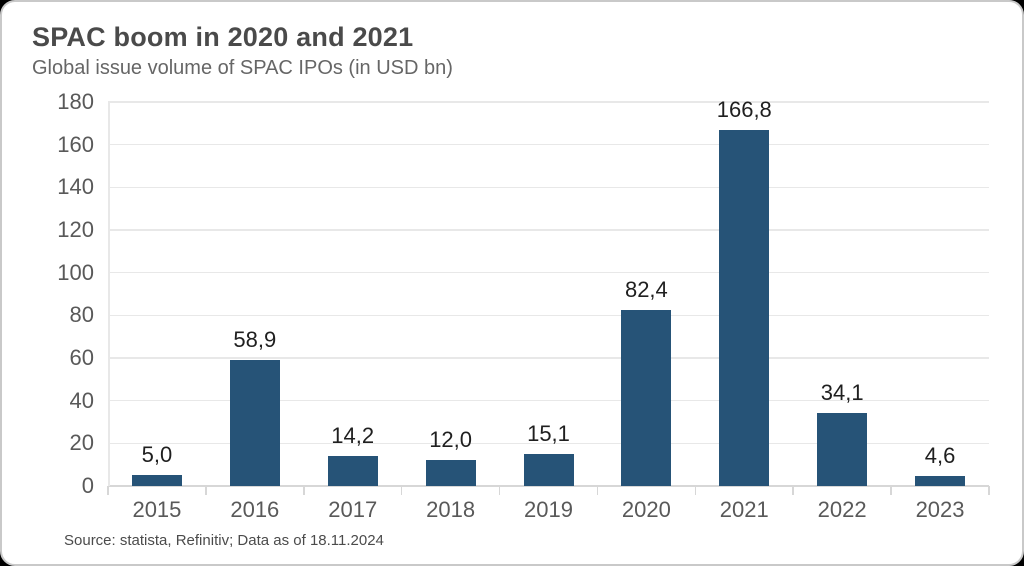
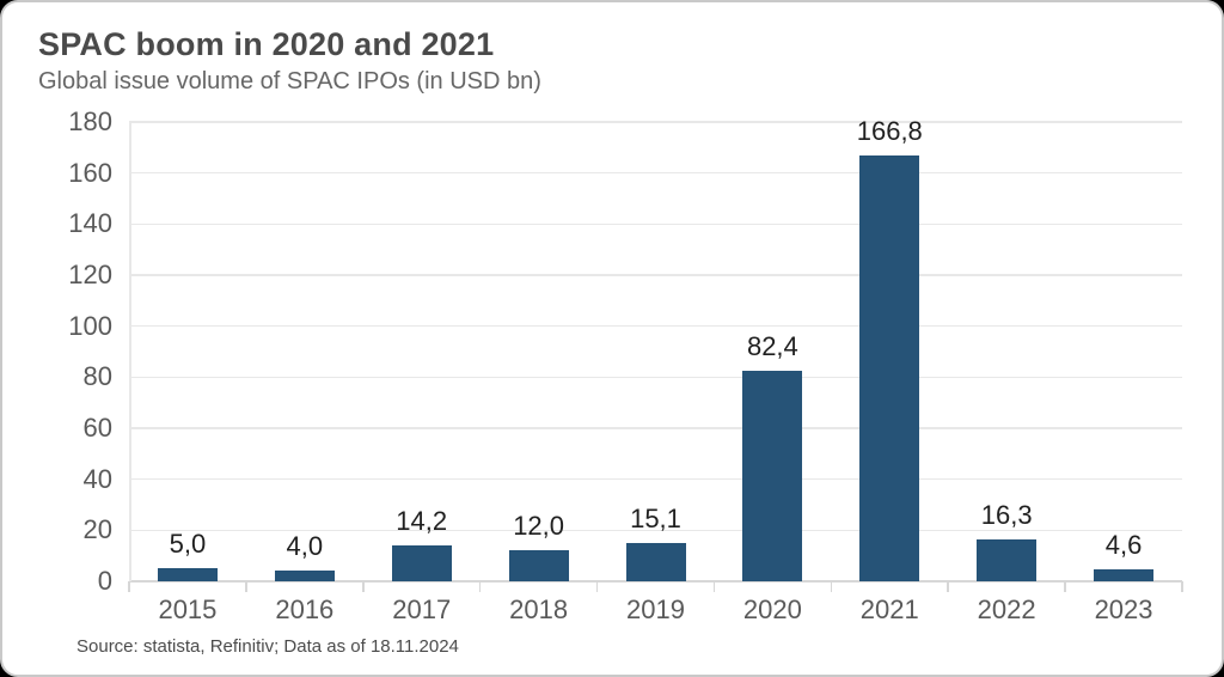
2016: 58,9 -> 4,0
2022: 34,1 -> 16,3
